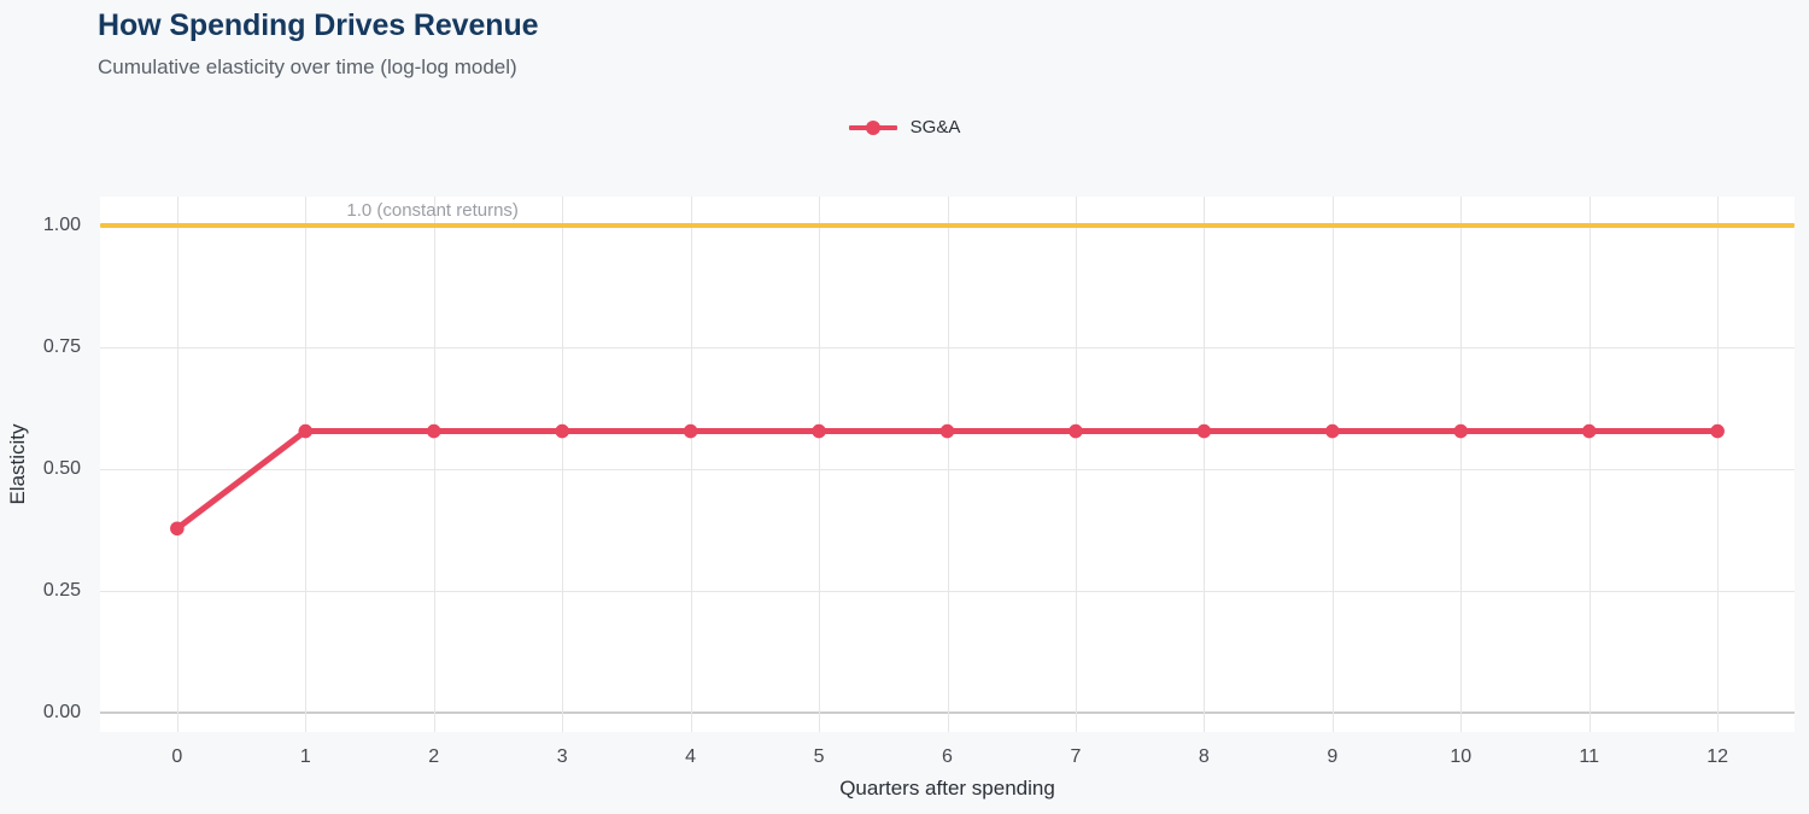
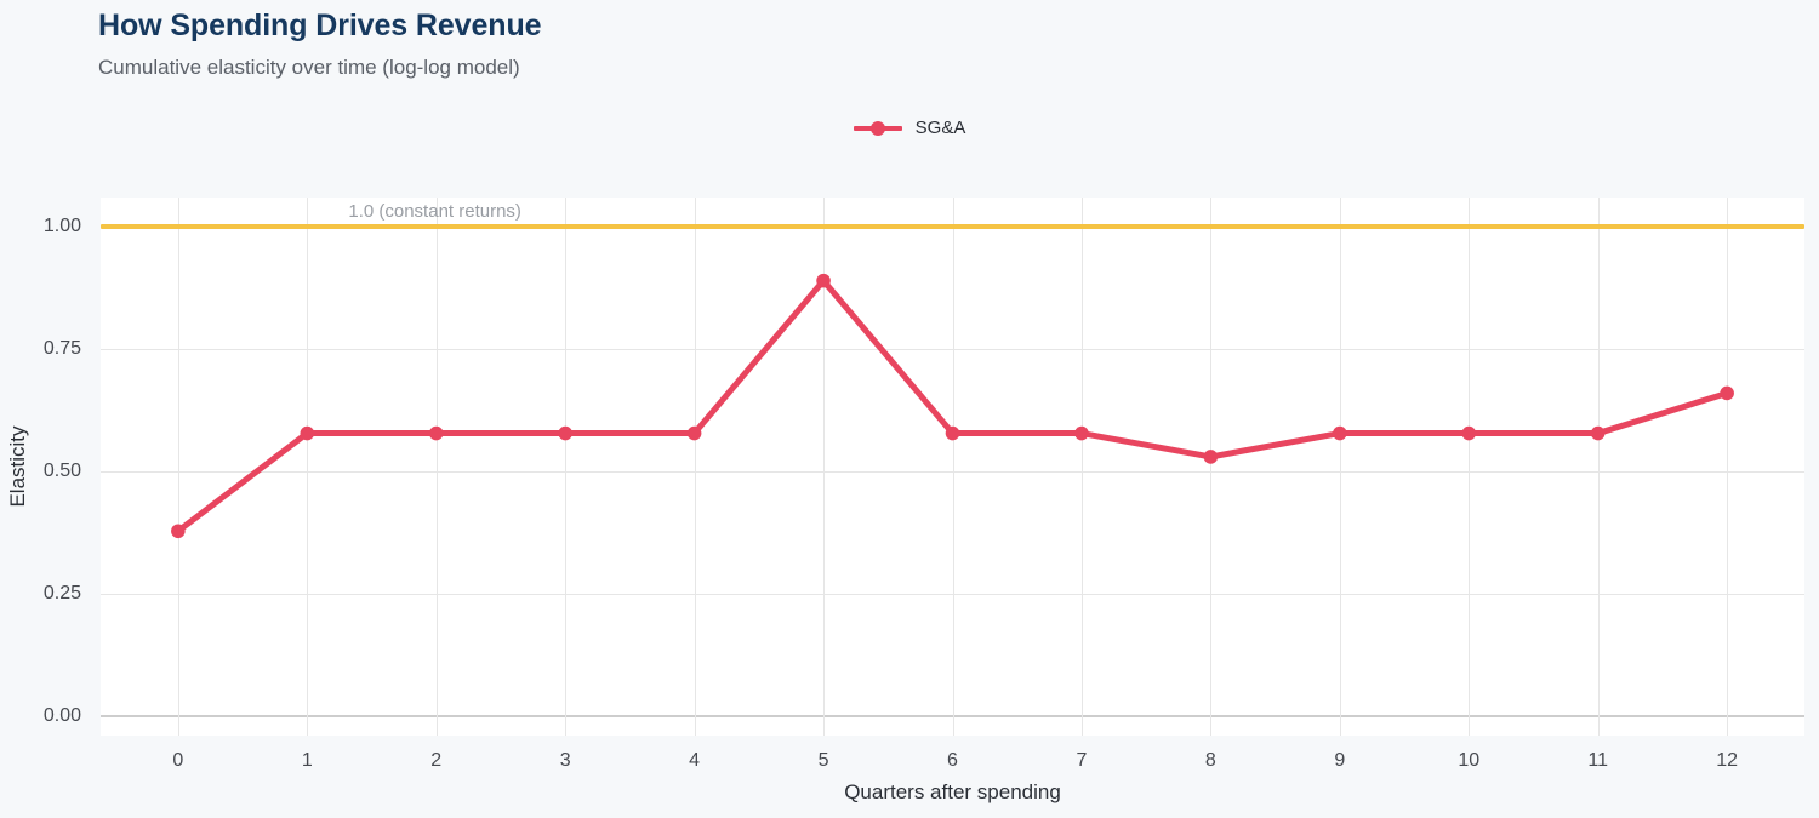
5: 0.58 -> 0.89
8: 0.58 -> 0.53
12: 0.58 -> 0.66
